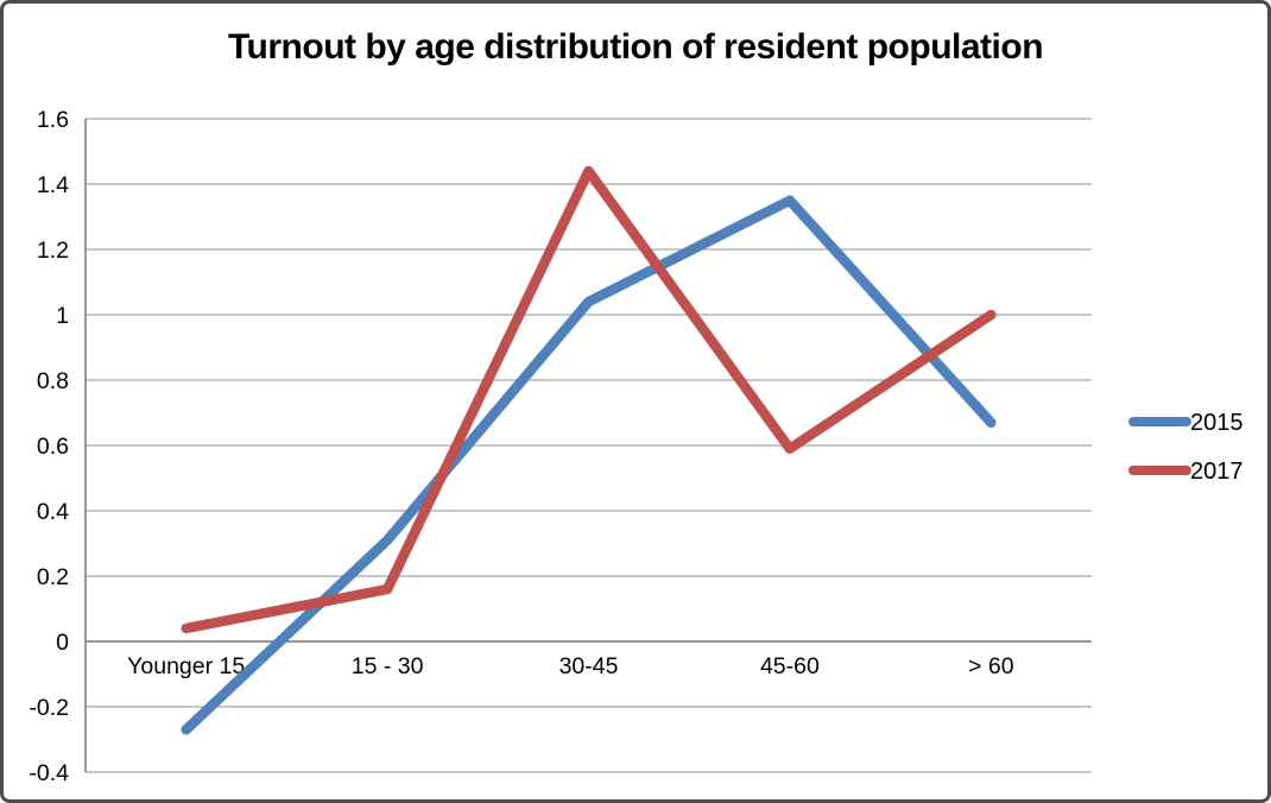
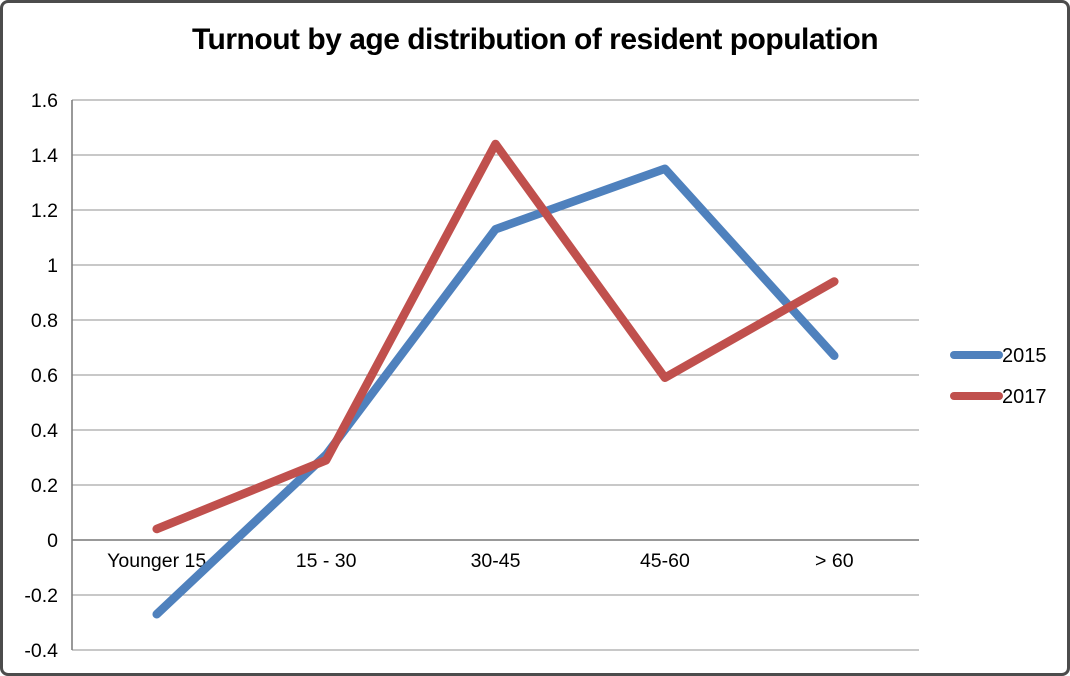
2017/15 - 30: 0.16 -> 0.29
2015/30-45: 1.04 -> 1.13
2017/> 60: 1.00 -> 0.94
